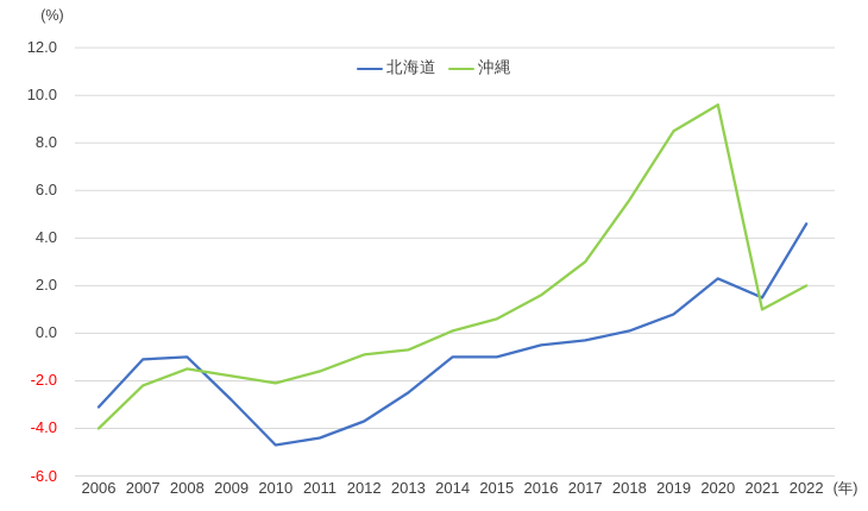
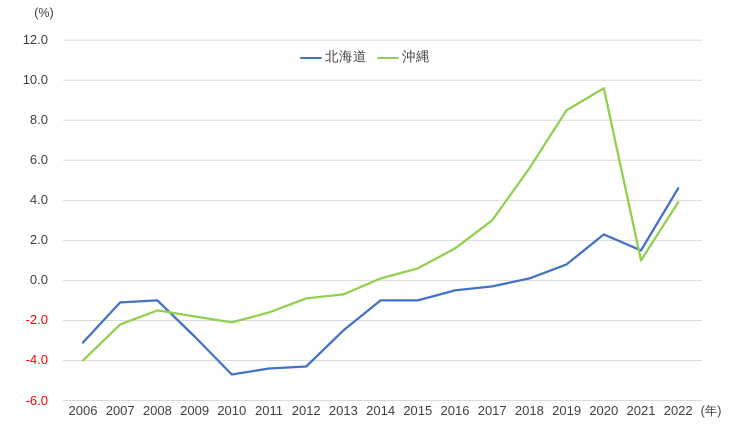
北海道/2012: -3.7 -> -4.3
沖縄/2022: 2.0 -> 3.9
